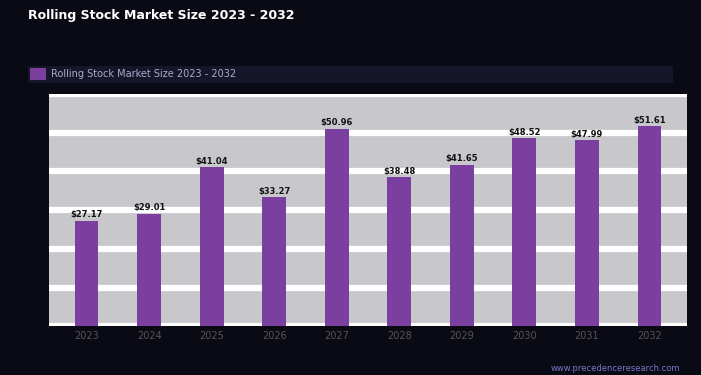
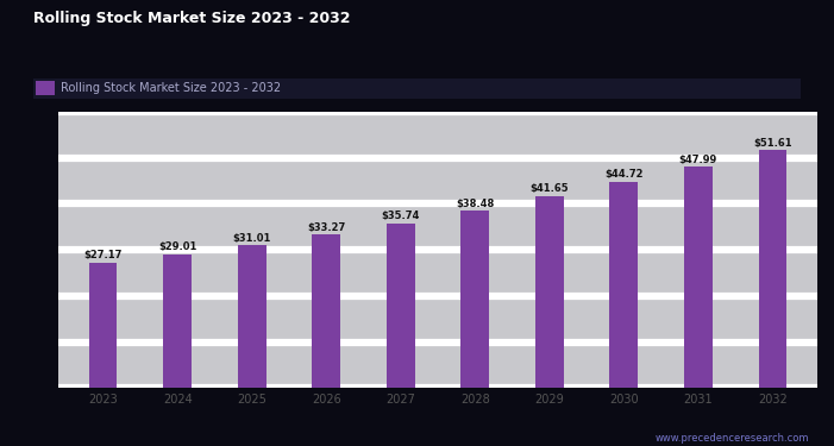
2025: $41.04 -> $31.01
2027: $50.96 -> $35.74
2030: $48.52 -> $44.72
